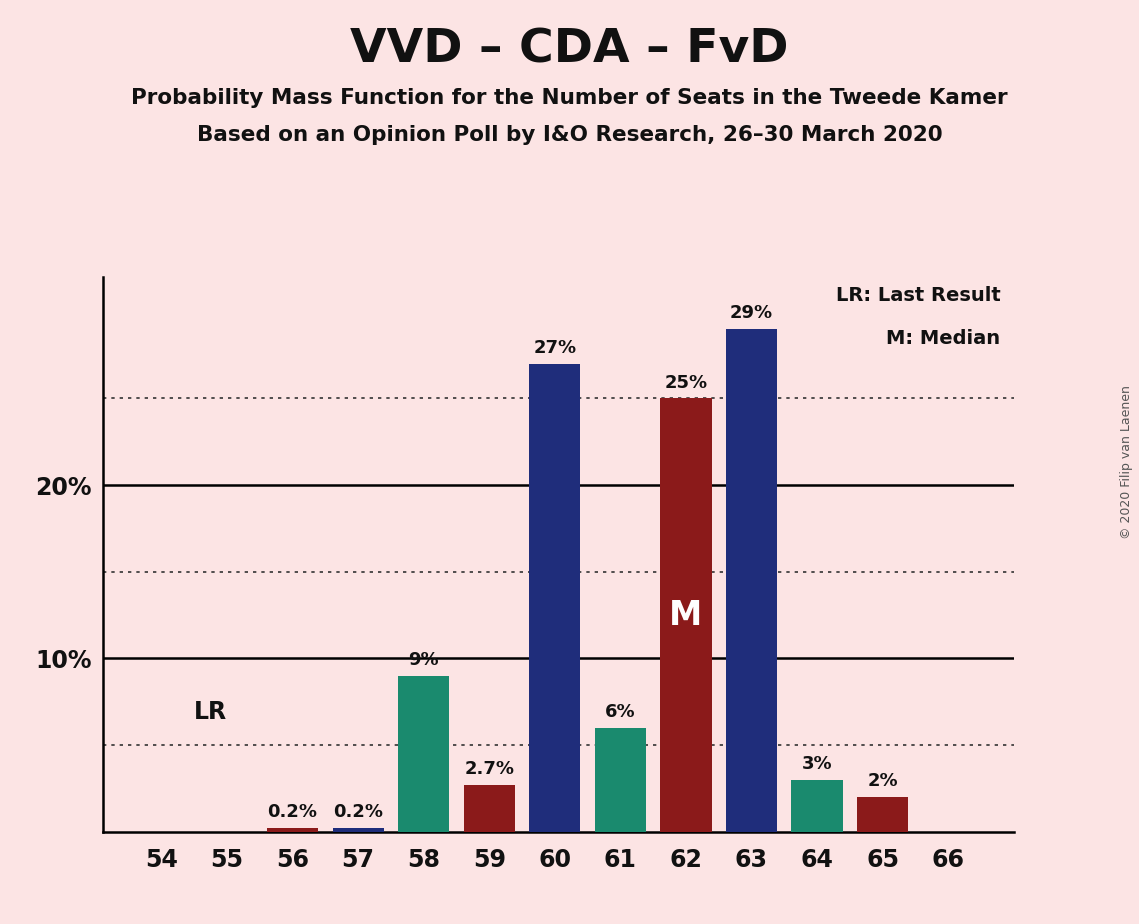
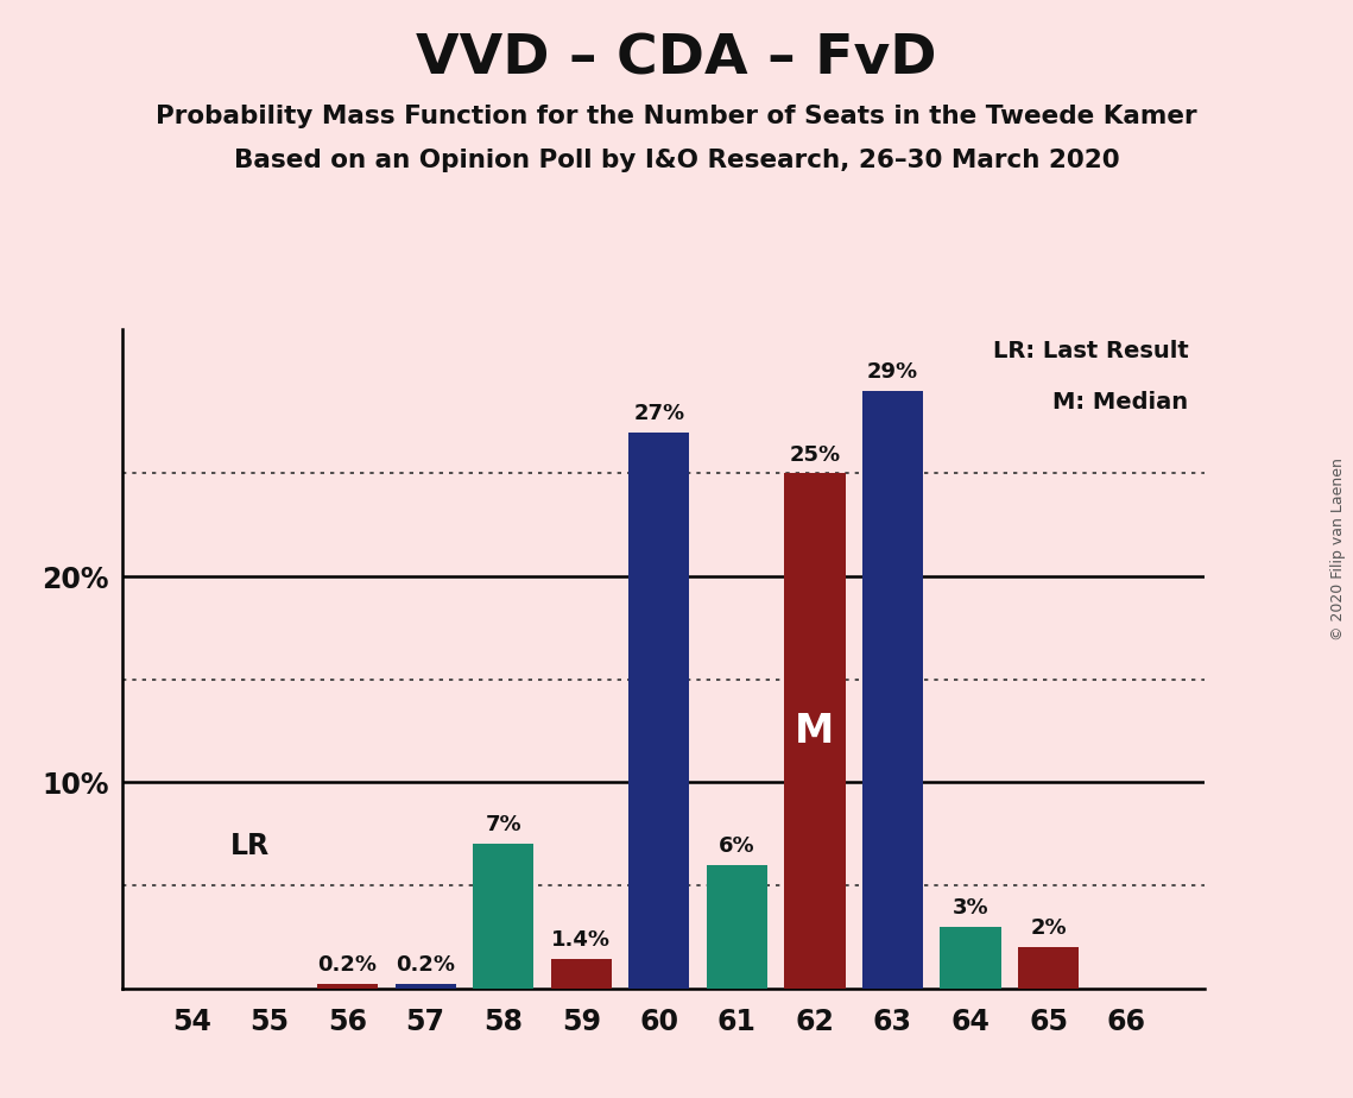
58: 9% -> 7%
59: 2.7% -> 1.4%
